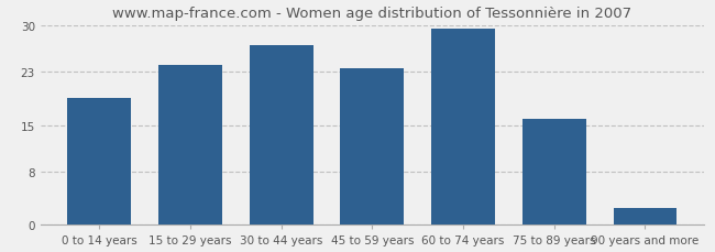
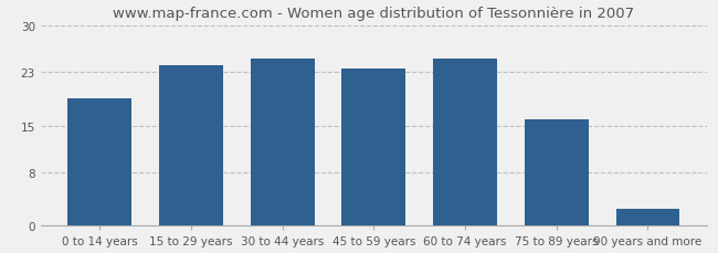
30 to 44 years: 27.0 -> 25.0
60 to 74 years: 29.5 -> 25.0
